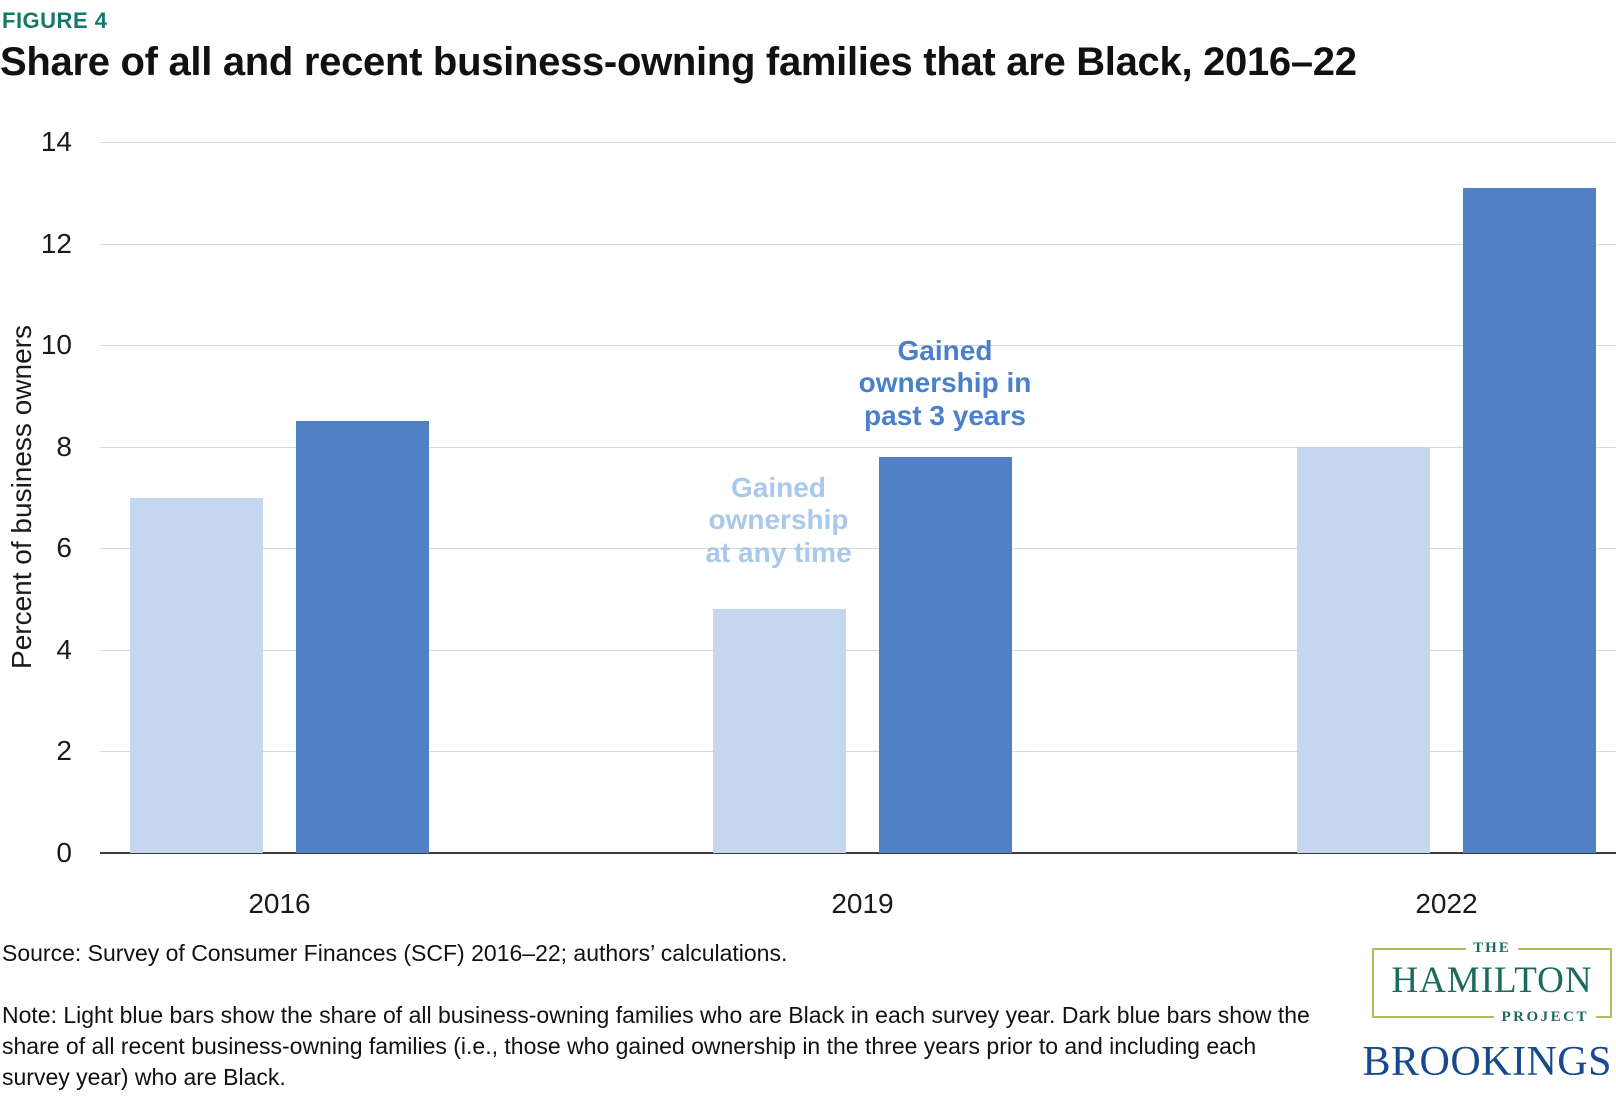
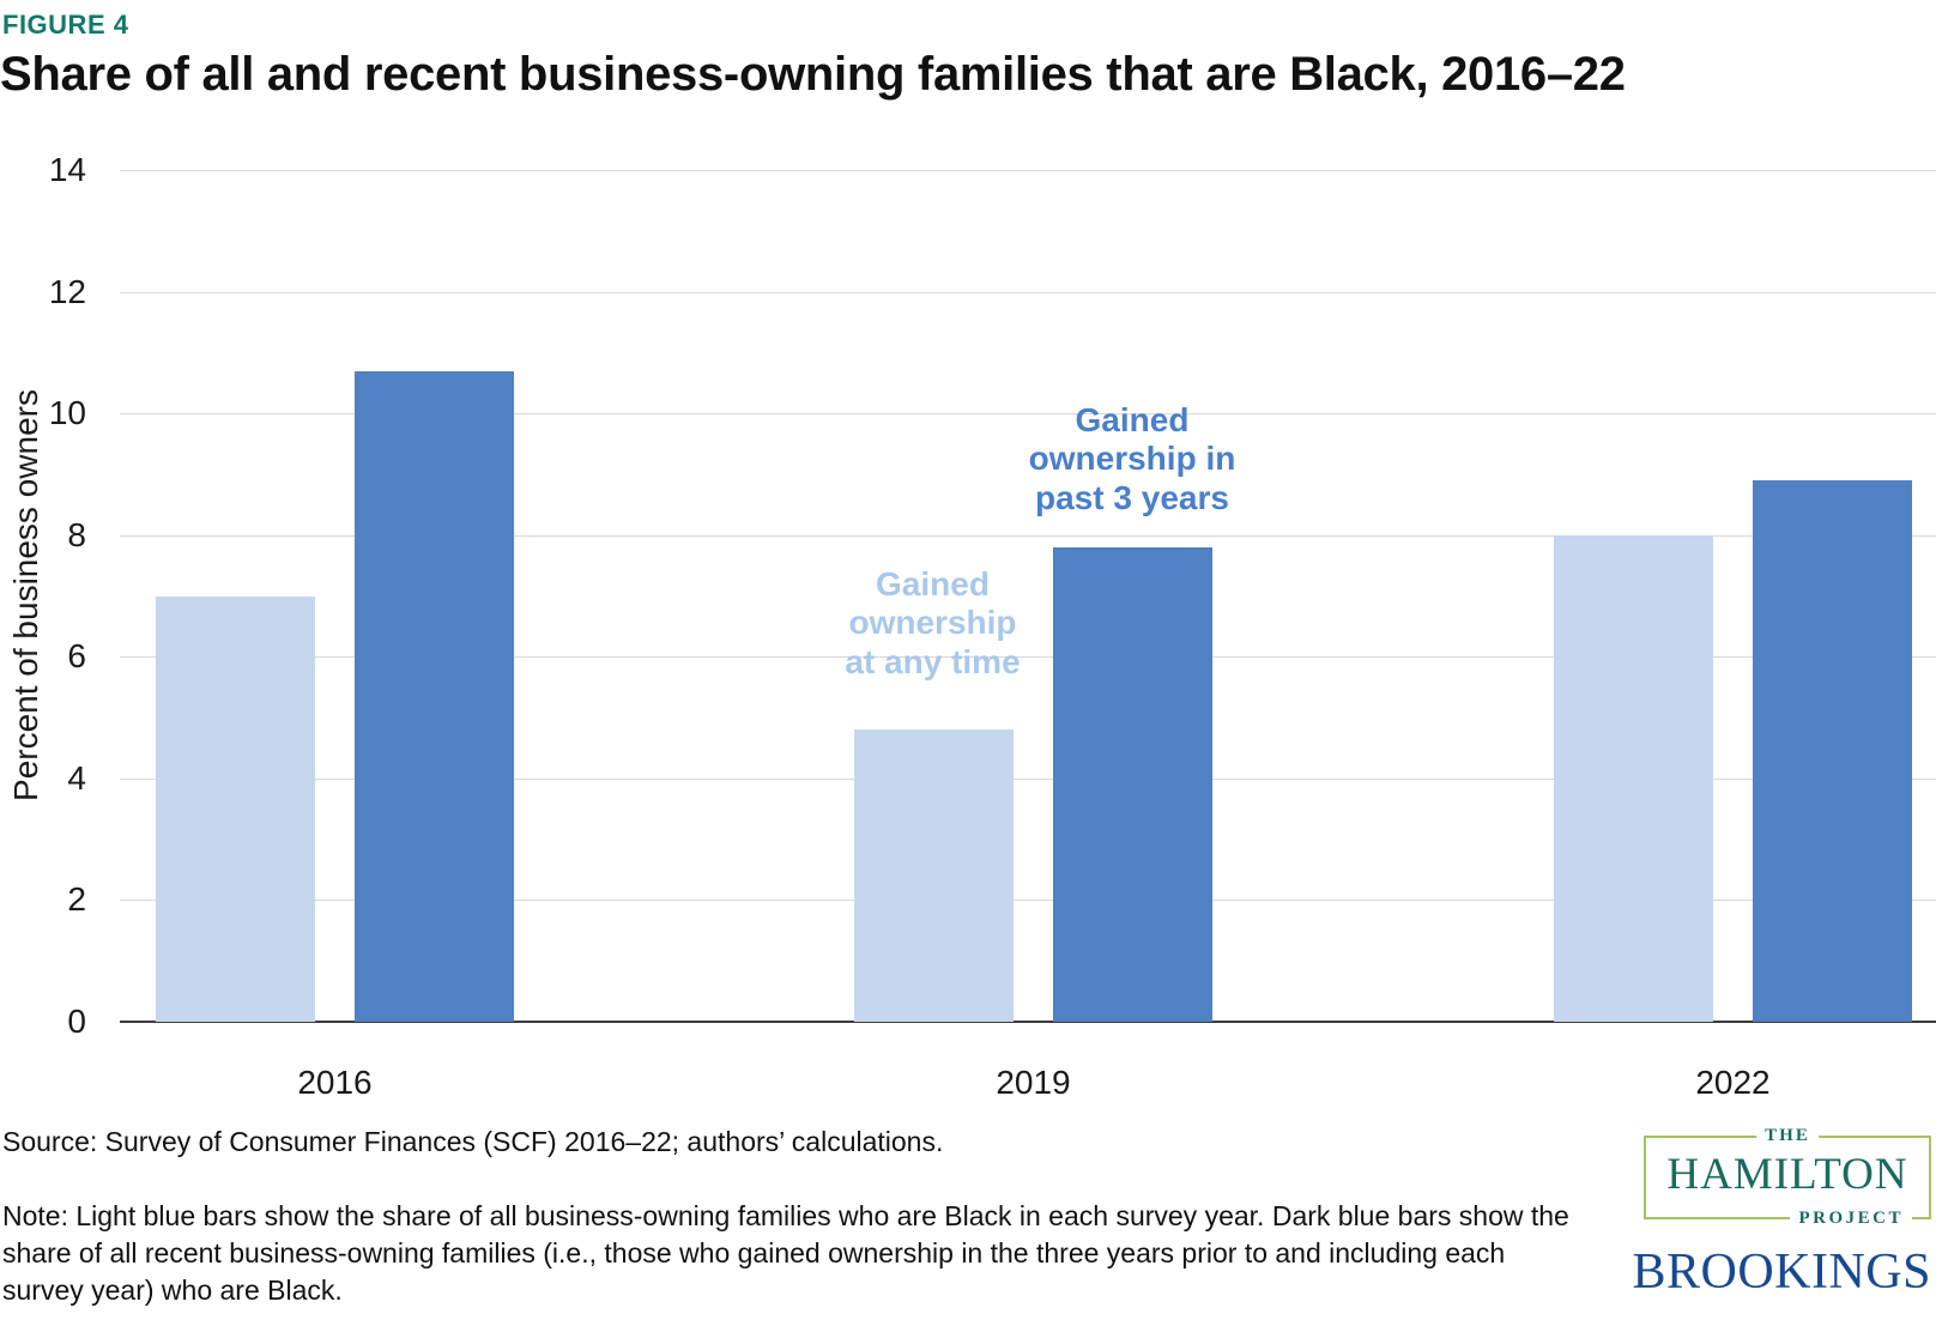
Gained ownership in past 3 years/2016: 8.5 -> 10.7
Gained ownership in past 3 years/2022: 13.1 -> 8.9
